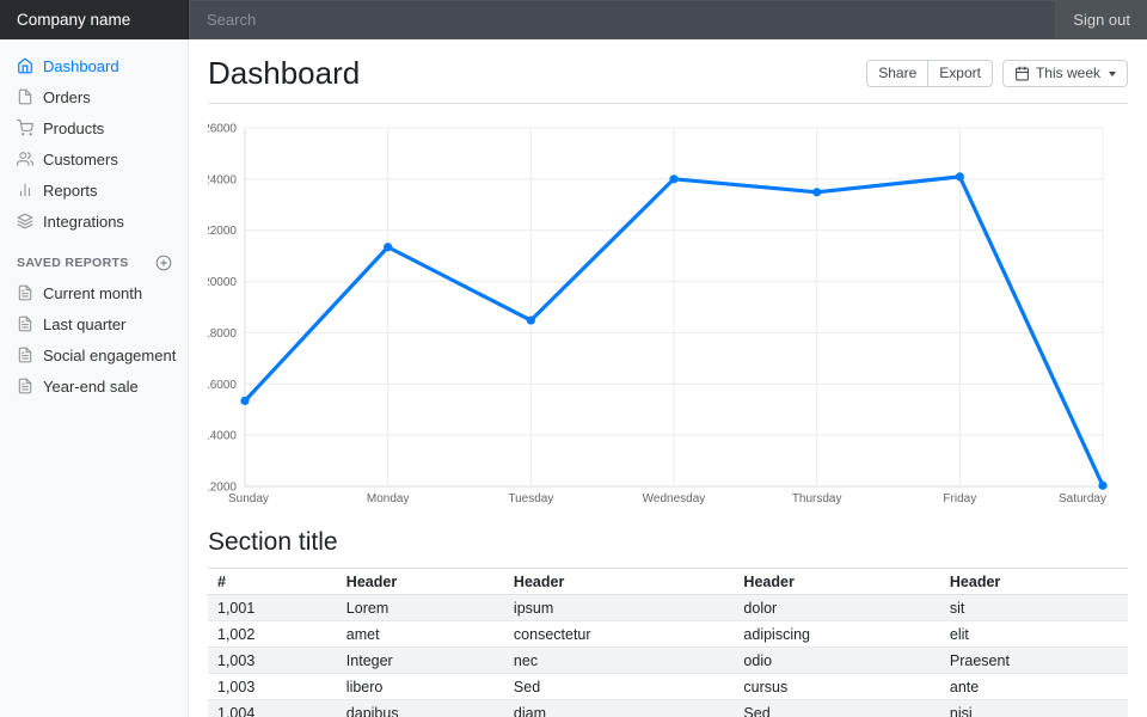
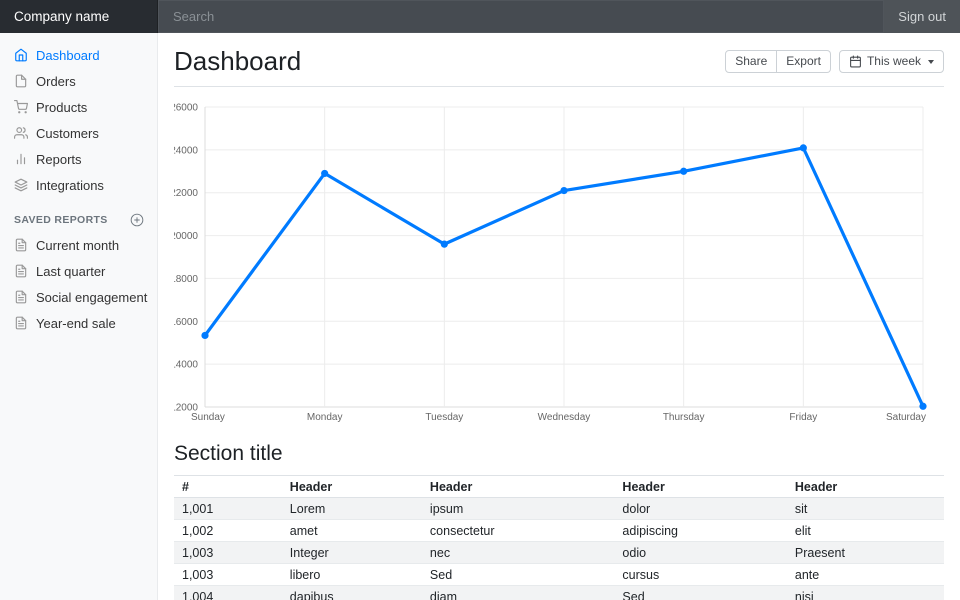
Monday: 21300 -> 22900
Tuesday: 18500 -> 19600
Wednesday: 24000 -> 22100
Thursday: 23500 -> 23000
